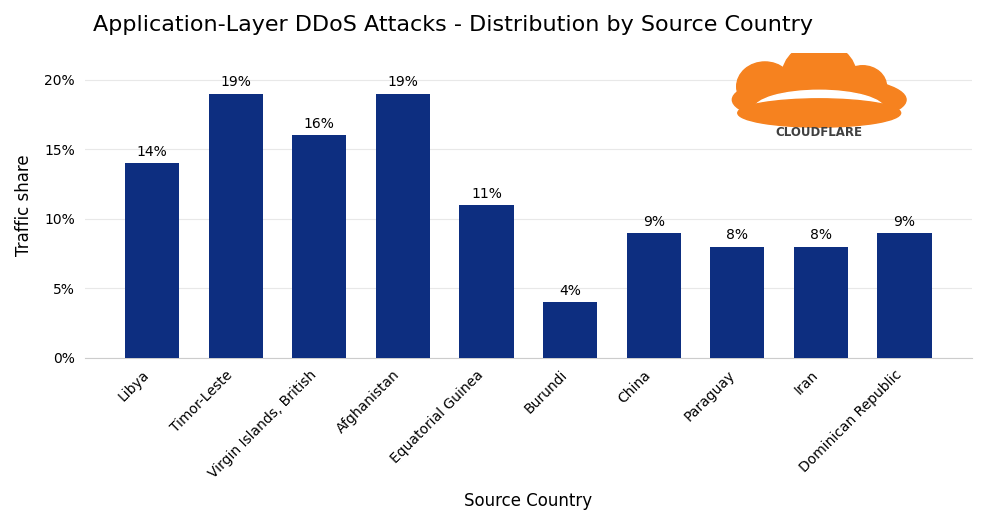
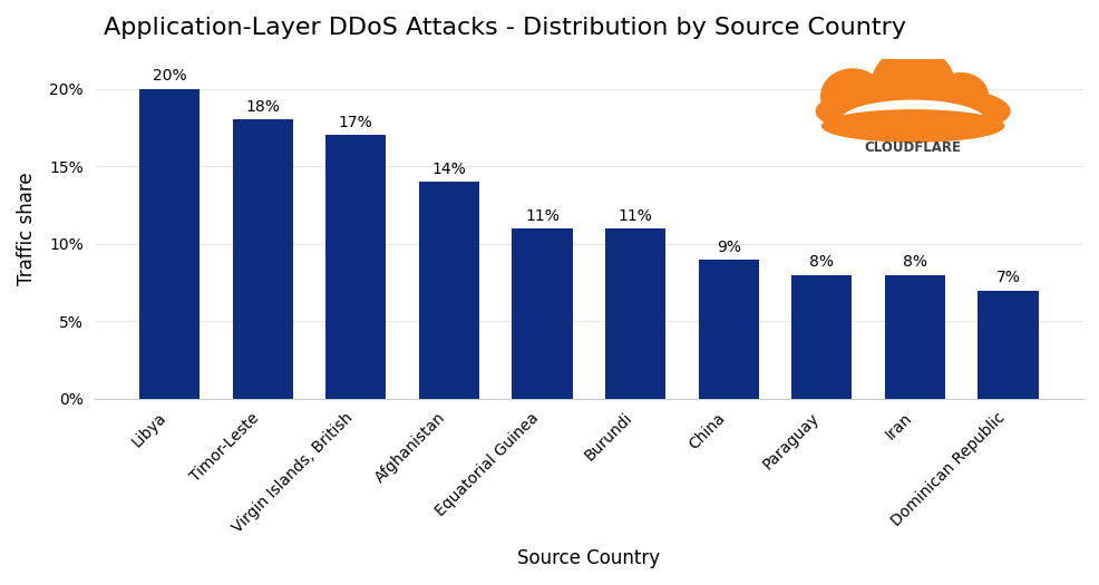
Libya: 14% -> 20%
Timor-Leste: 19% -> 18%
Virgin Islands, British: 16% -> 17%
Afghanistan: 19% -> 14%
Burundi: 4% -> 11%
Dominican Republic: 9% -> 7%
